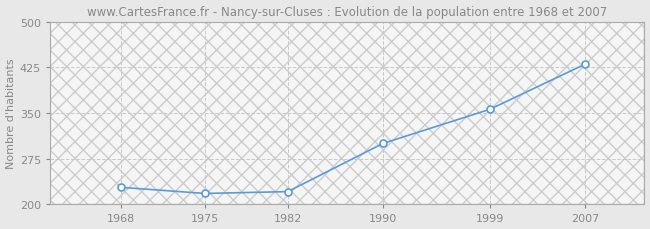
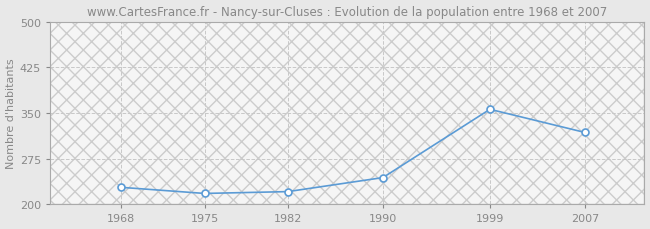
1990: 300 -> 244
2007: 430 -> 318
